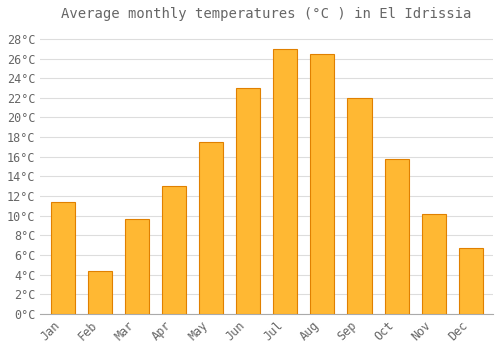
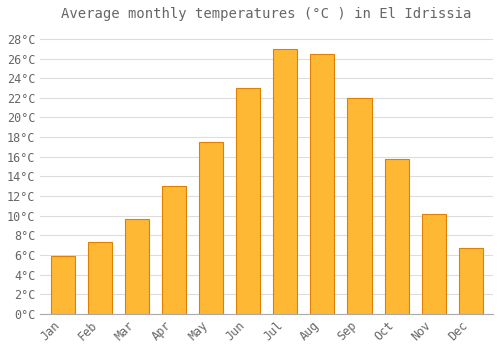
Jan: 11.4°C -> 5.9°C
Feb: 4.4°C -> 7.3°C
